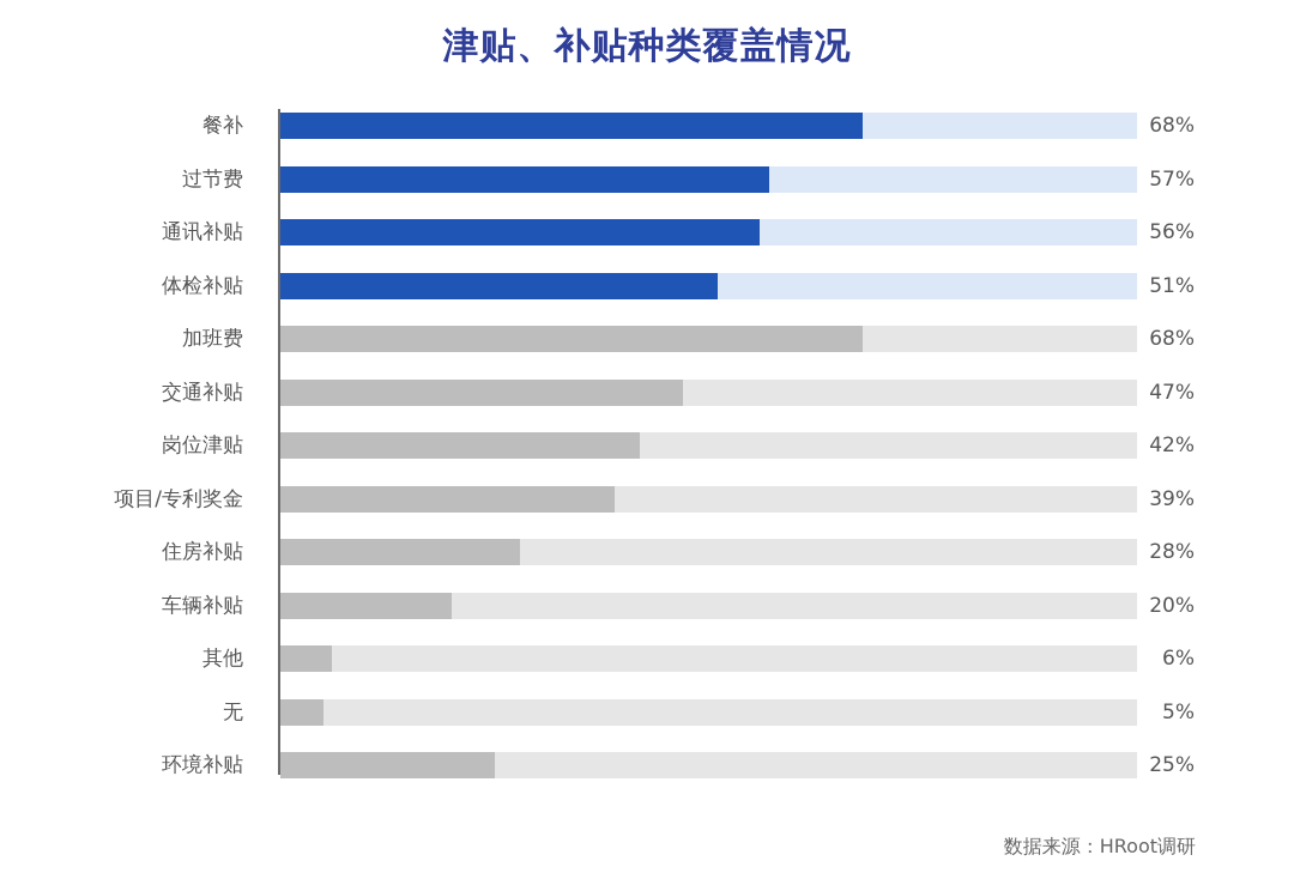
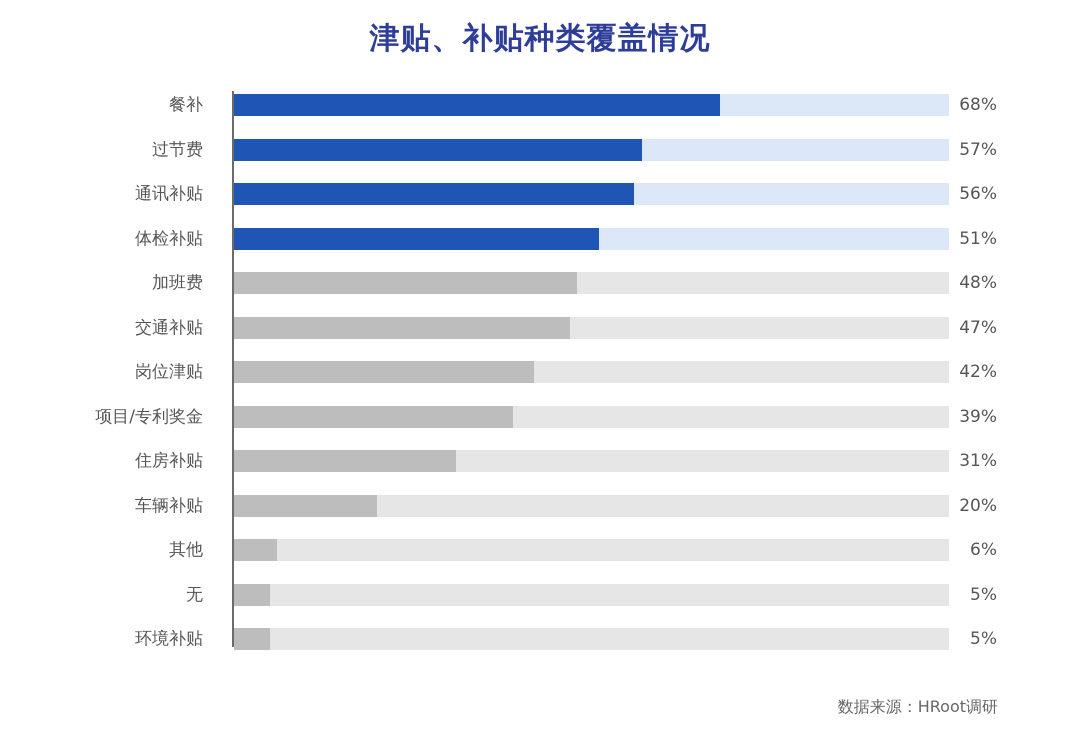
加班费: 68% -> 48%
住房补贴: 28% -> 31%
环境补贴: 25% -> 5%
